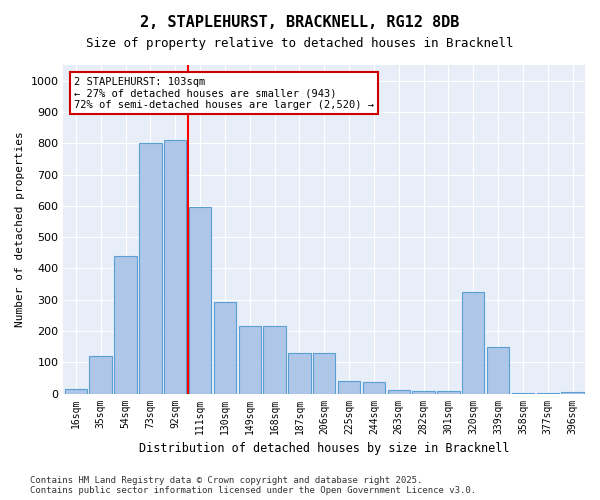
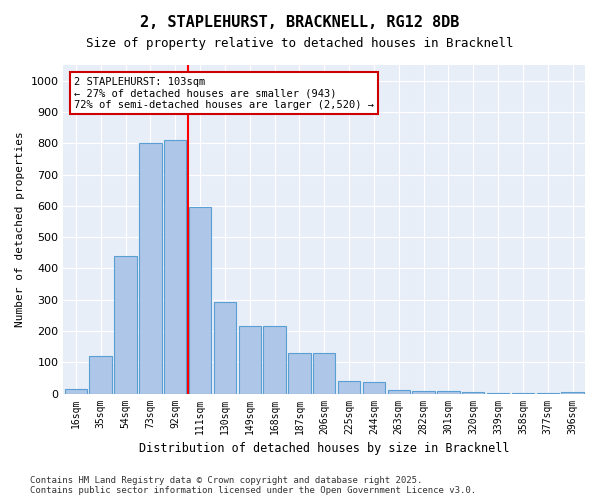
320sqm: 325 -> 5
339sqm: 150 -> 3
